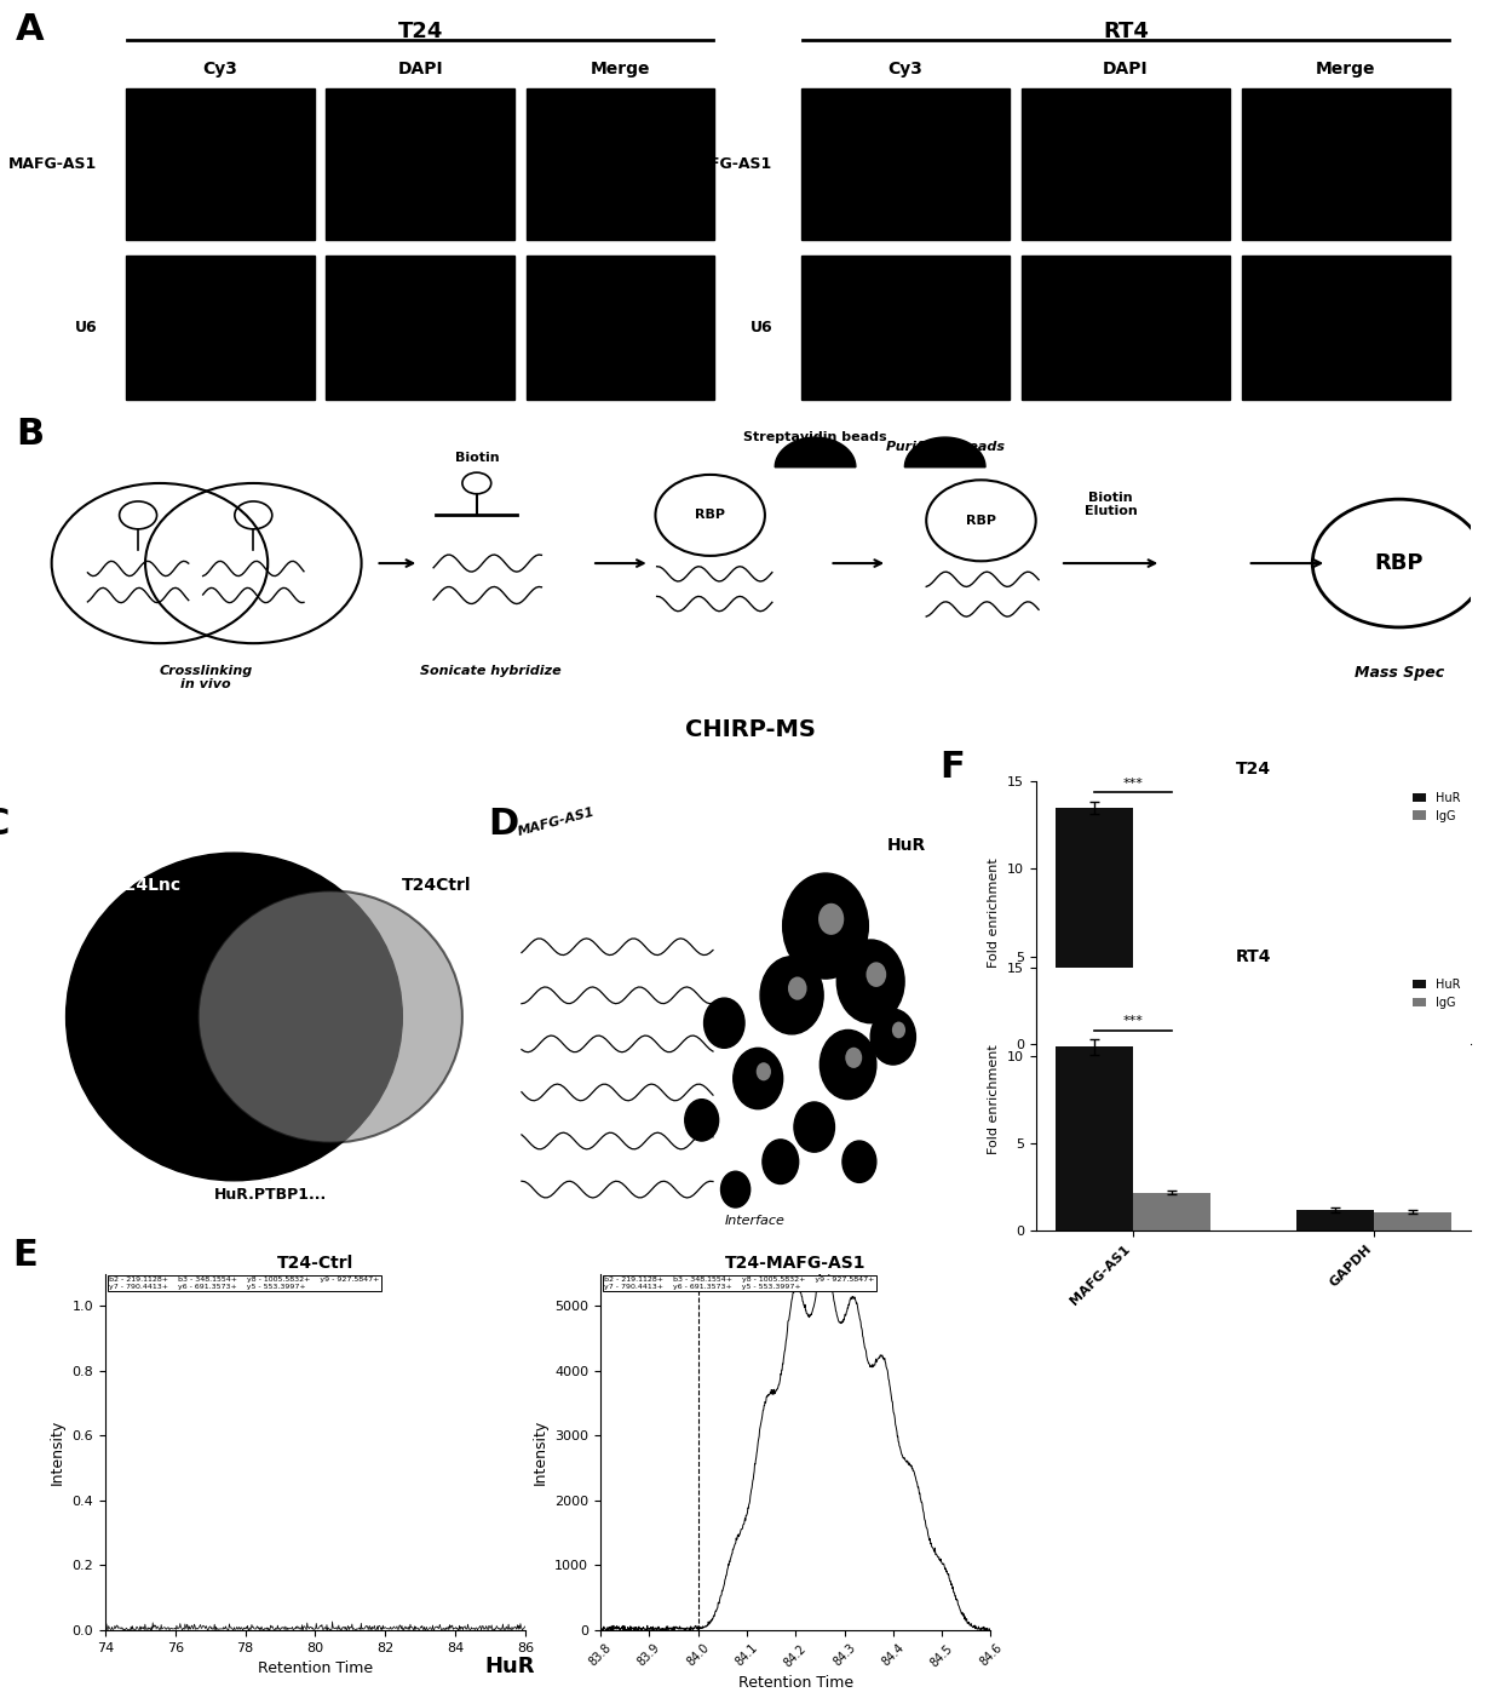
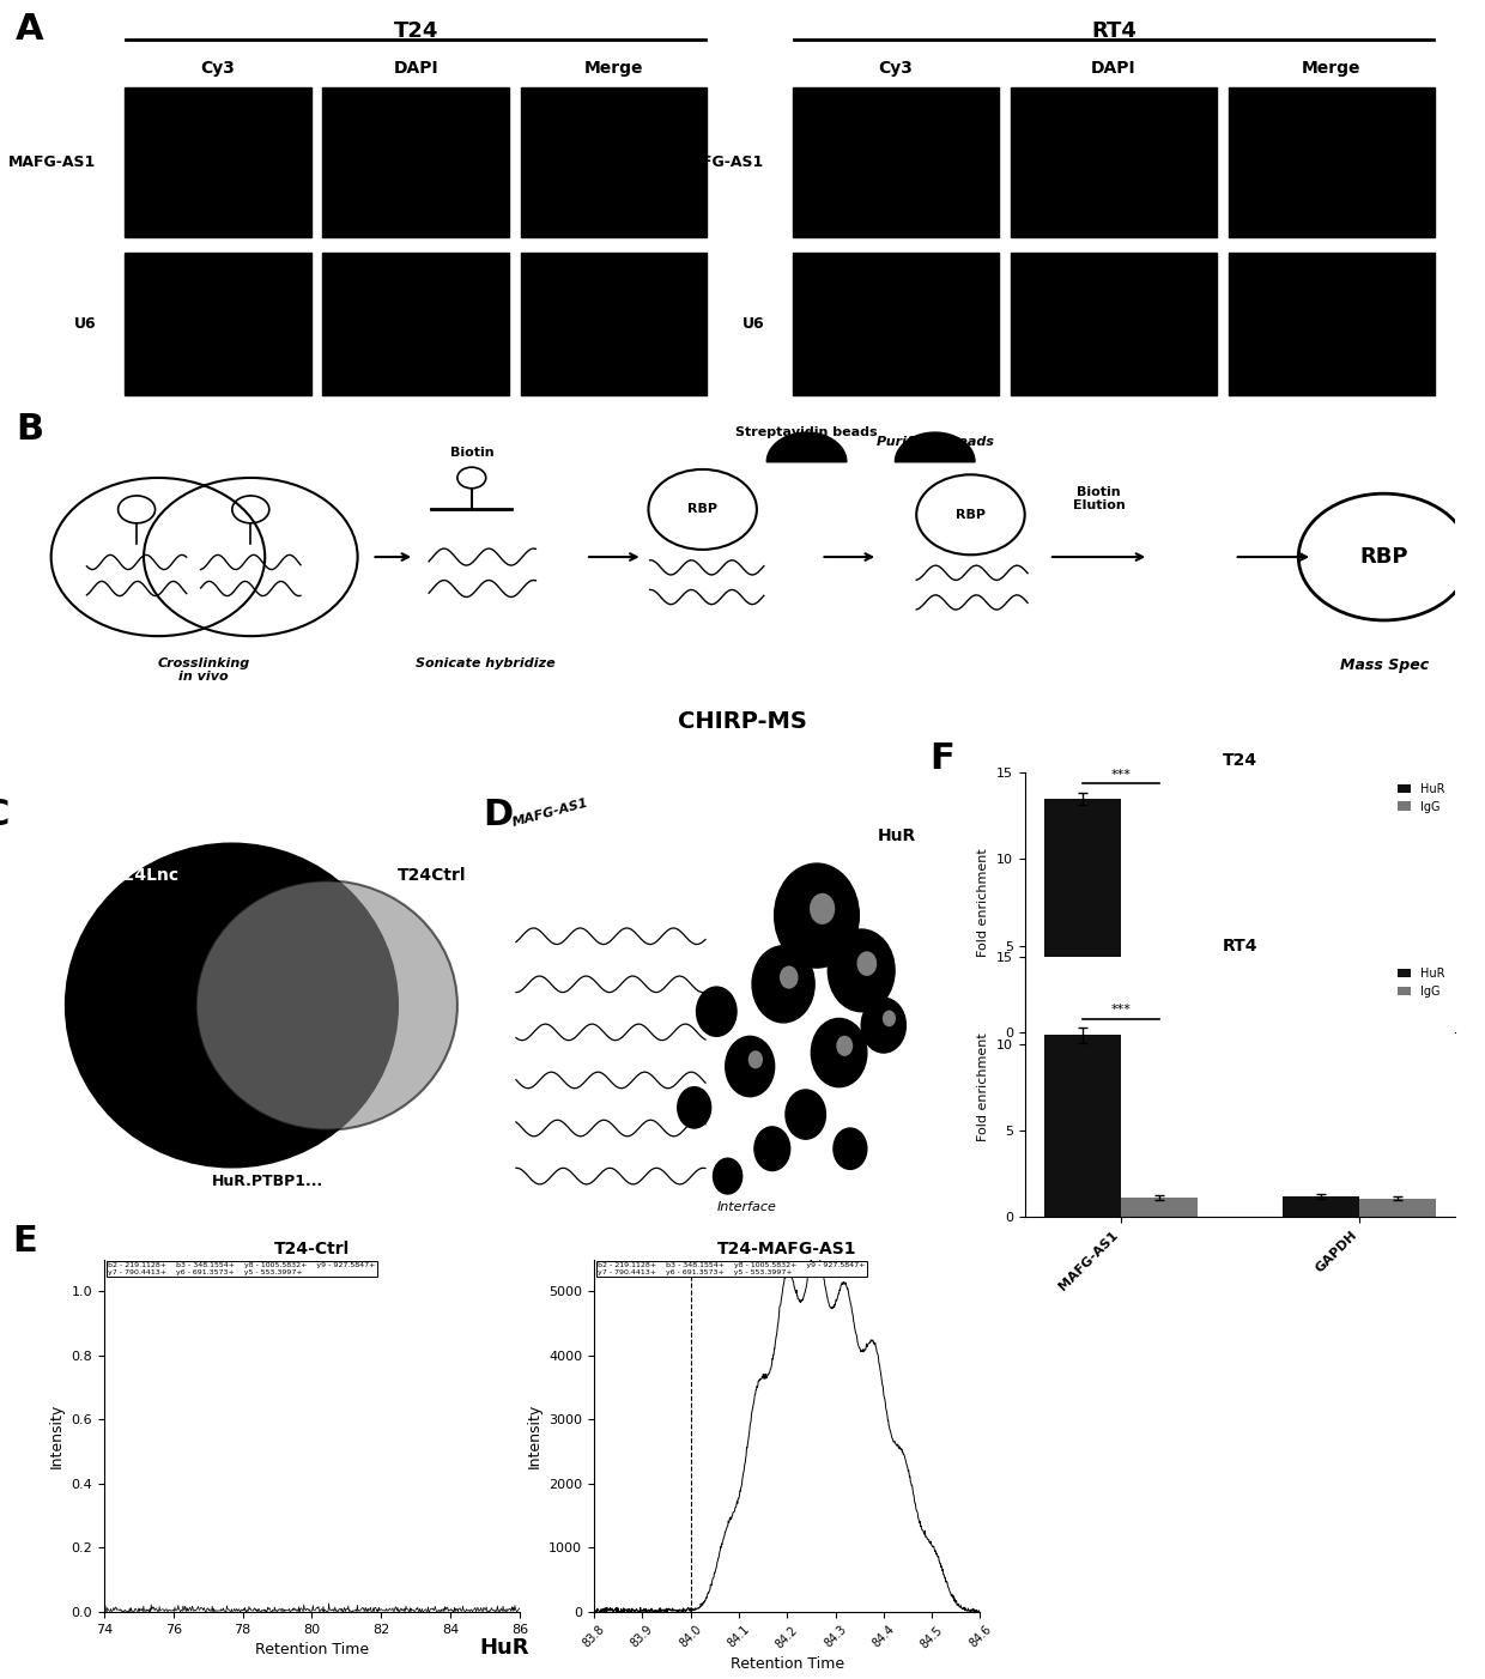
RT4/IgG/MAFG-AS1: 2.2 -> 1.1
